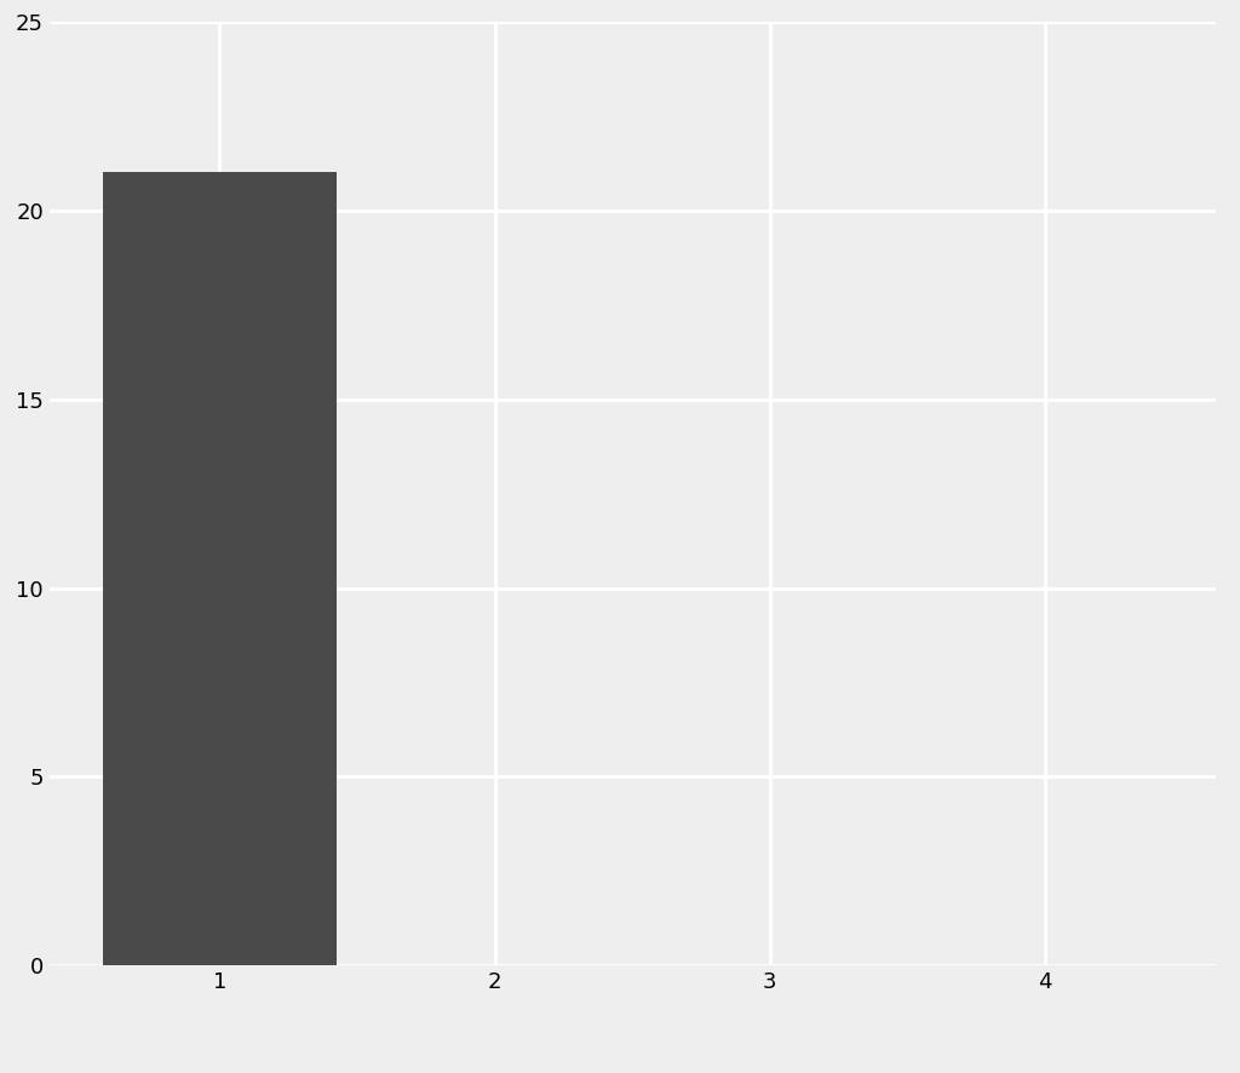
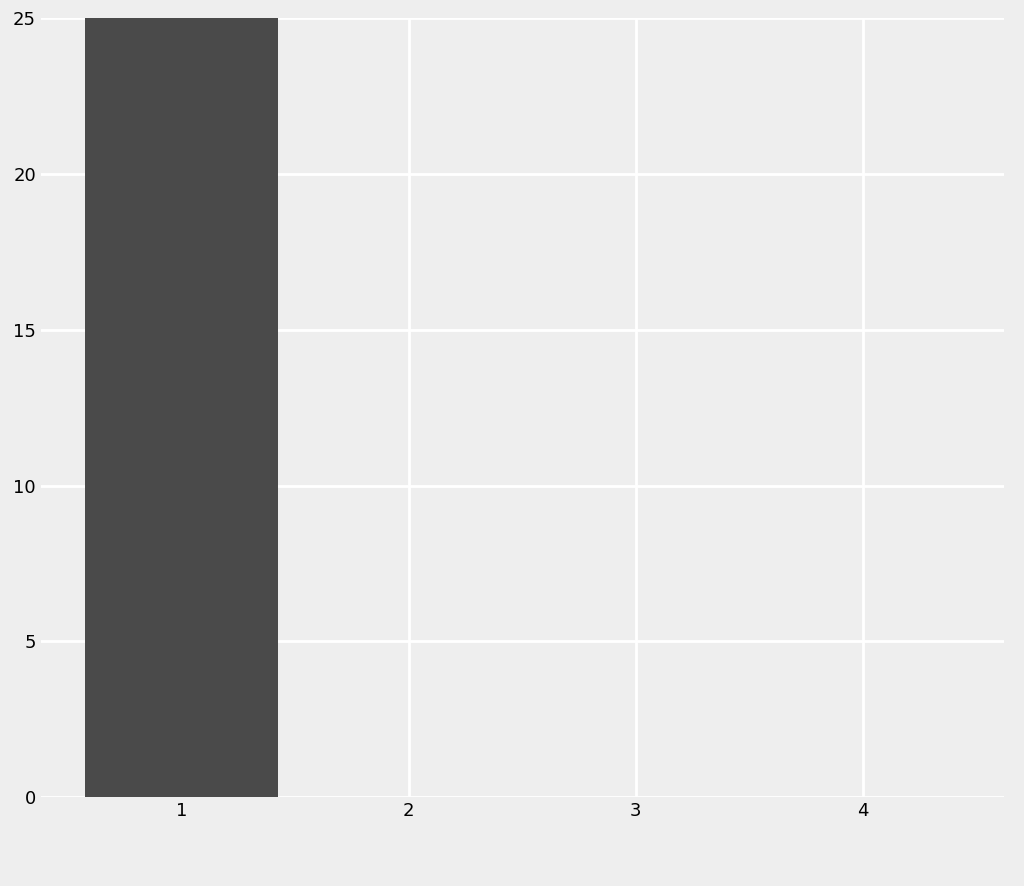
1: 21 -> 25
